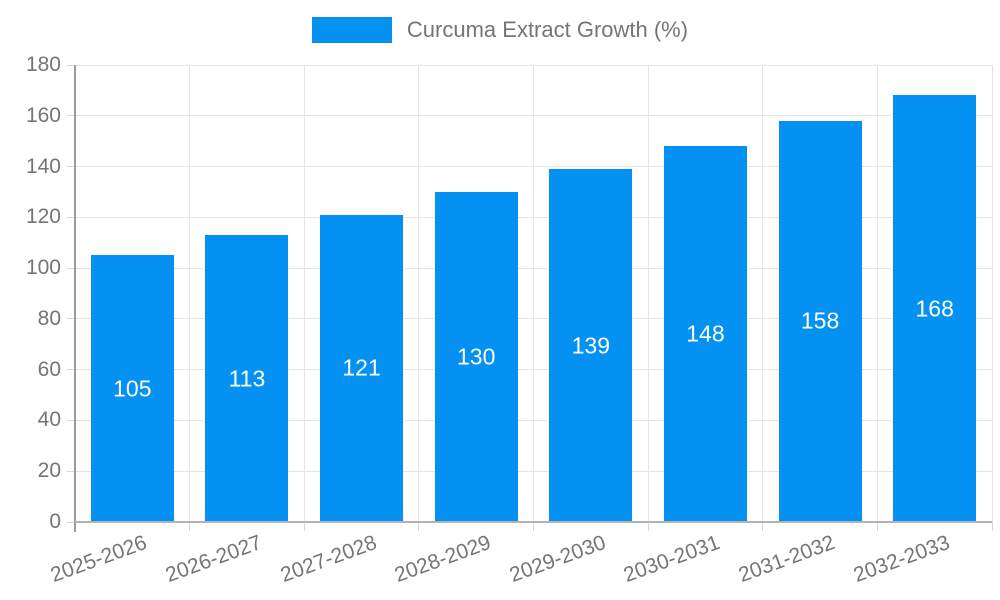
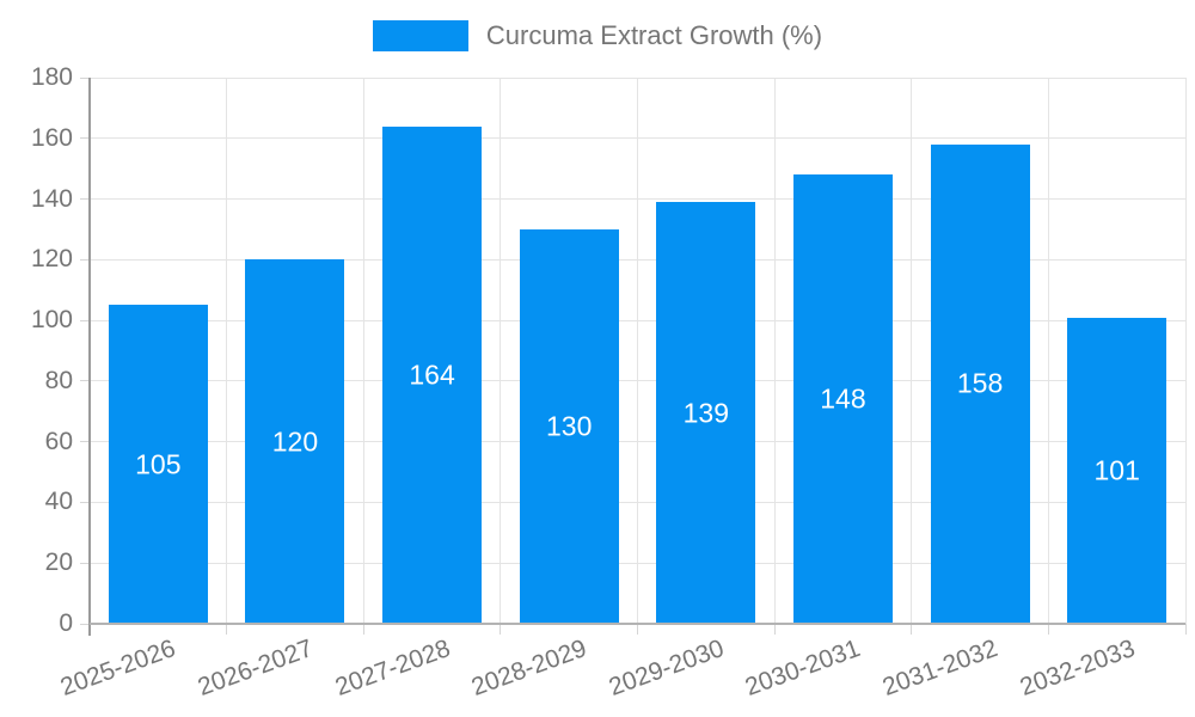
2026-2027: 113 -> 120
2027-2028: 121 -> 164
2032-2033: 168 -> 101
